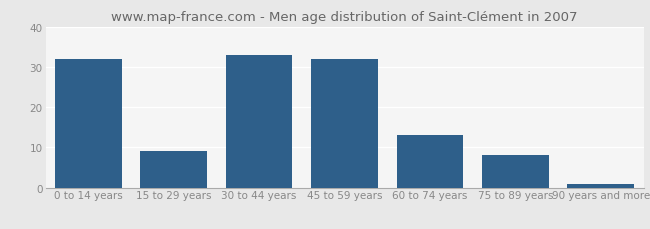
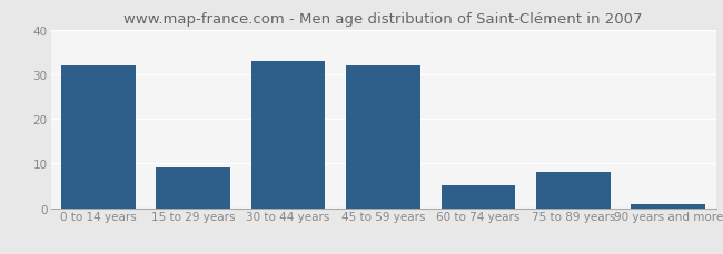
60 to 74 years: 13 -> 5
